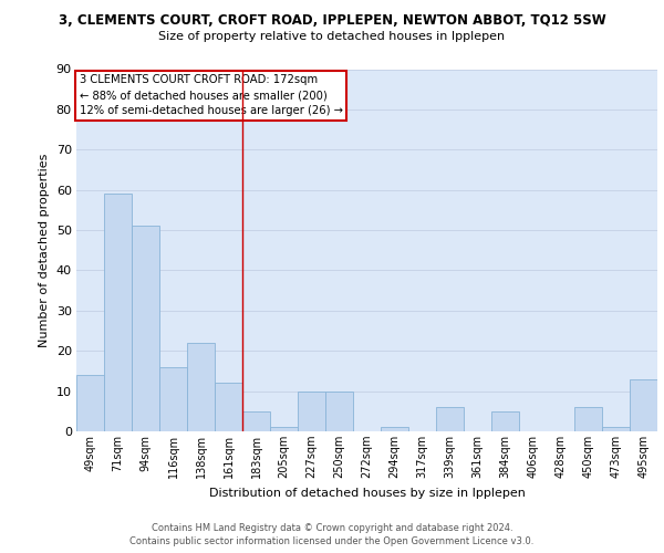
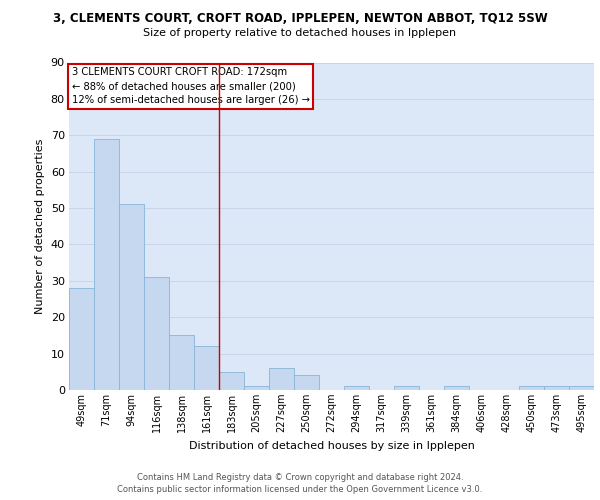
49sqm: 14 -> 28
71sqm: 59 -> 69
116sqm: 16 -> 31
138sqm: 22 -> 15
227sqm: 10 -> 6
250sqm: 10 -> 4
339sqm: 6 -> 1
384sqm: 5 -> 1
450sqm: 6 -> 1
495sqm: 13 -> 1
